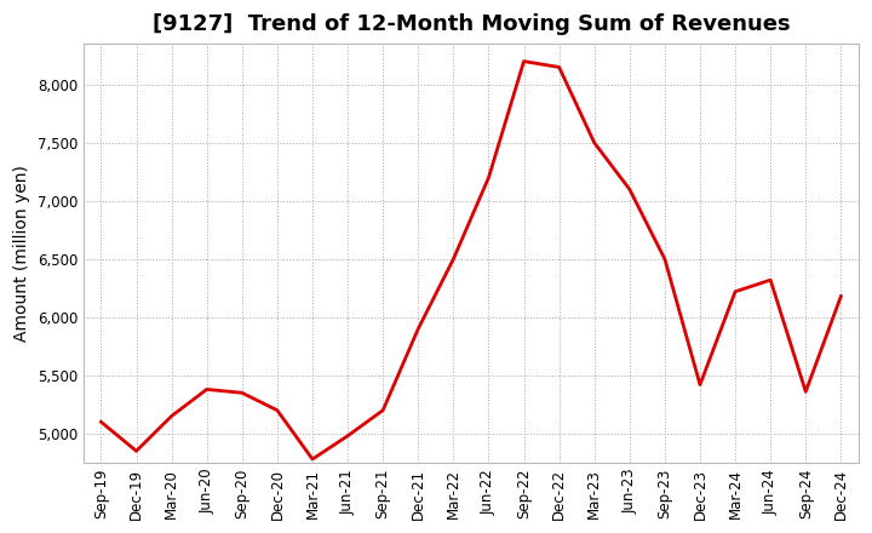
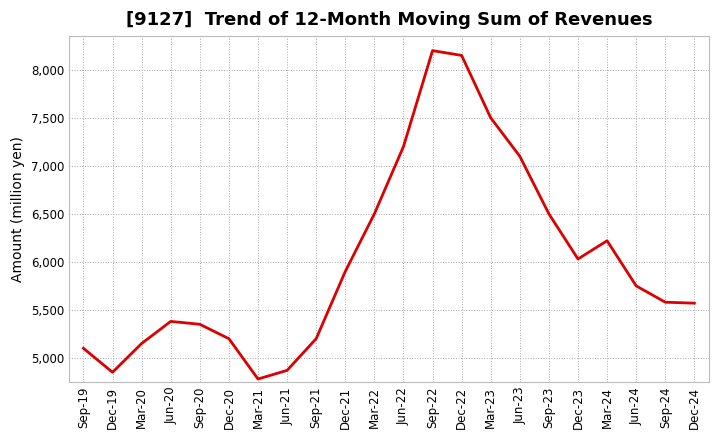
Jun-21: 4,980 -> 4,870
Dec-23: 5,420 -> 6,030
Jun-24: 6,320 -> 5,750
Sep-24: 5,360 -> 5,580
Dec-24: 6,180 -> 5,570
